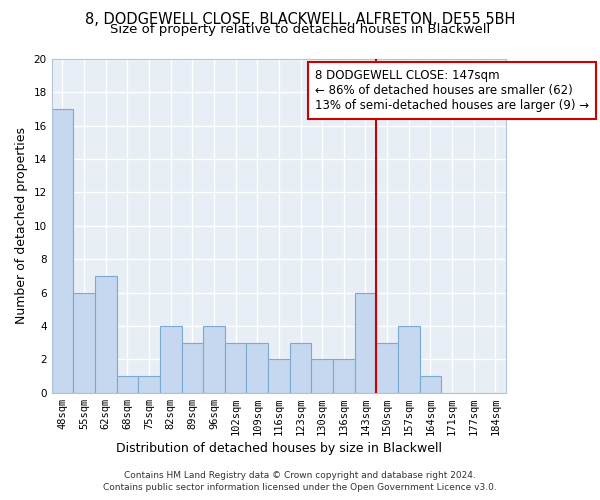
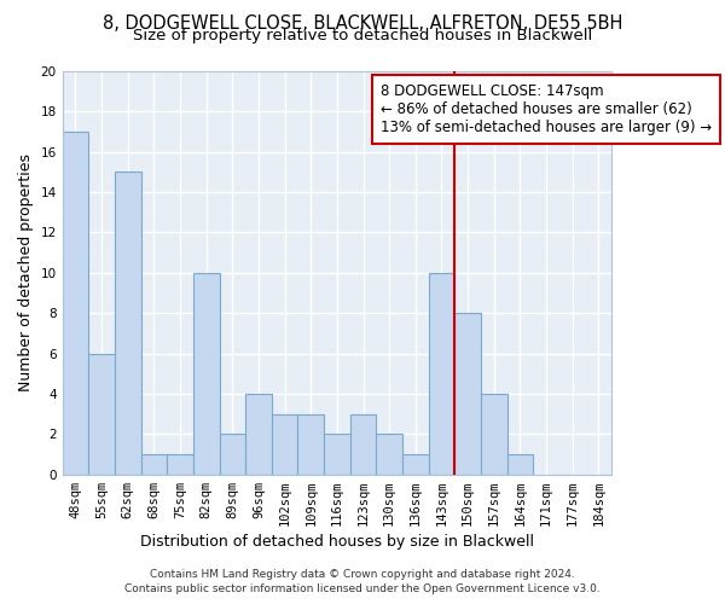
62sqm: 7 -> 15
82sqm: 4 -> 10
89sqm: 3 -> 2
136sqm: 2 -> 1
143sqm: 6 -> 10
150sqm: 3 -> 8
